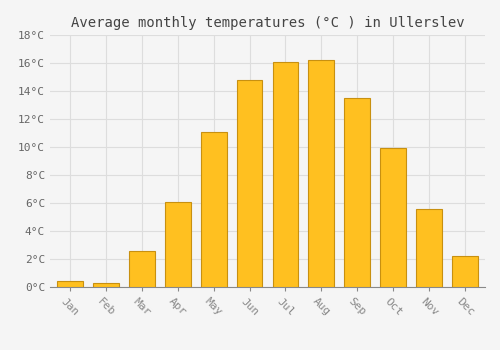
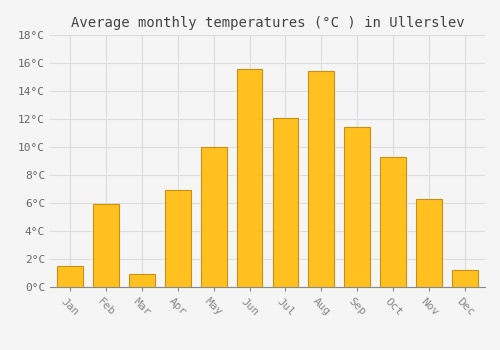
Jan: 0.4°C -> 1.5°C
Feb: 0.3°C -> 5.9°C
Mar: 2.6°C -> 0.9°C
Apr: 6.1°C -> 6.9°C
May: 11.1°C -> 10.0°C
Jun: 14.8°C -> 15.6°C
Jul: 16.1°C -> 12.1°C
Aug: 16.2°C -> 15.4°C
Sep: 13.5°C -> 11.4°C
Oct: 9.9°C -> 9.3°C
Nov: 5.6°C -> 6.3°C
Dec: 2.2°C -> 1.2°C
